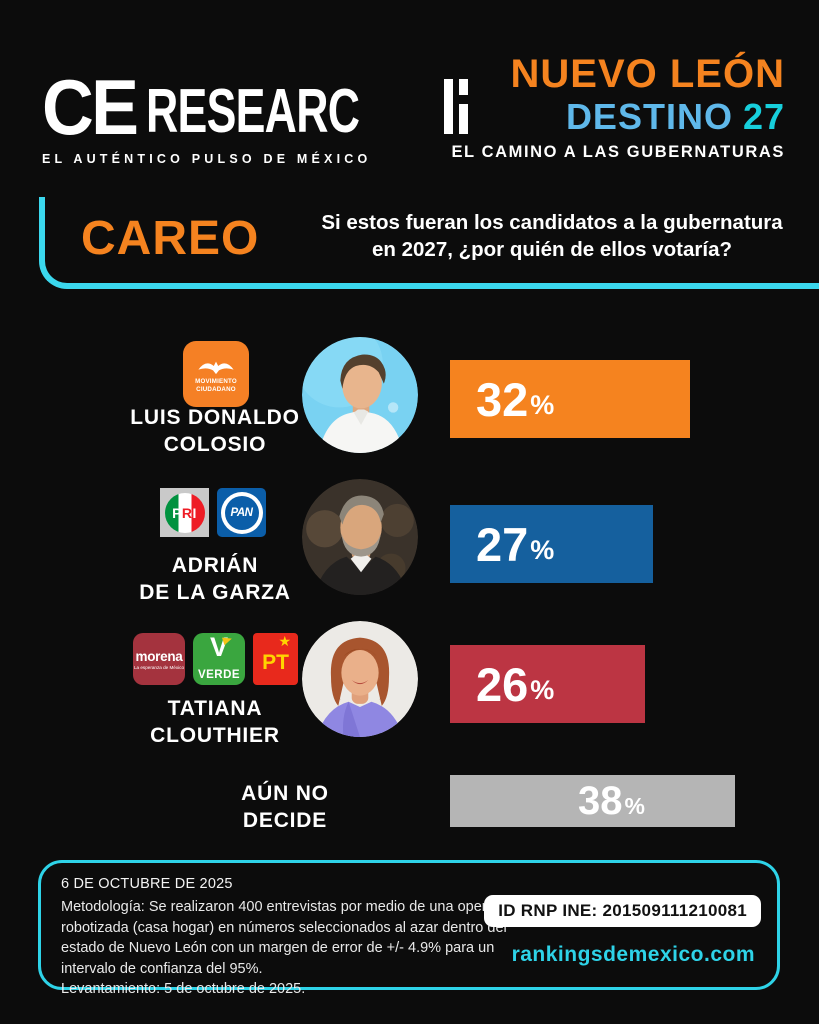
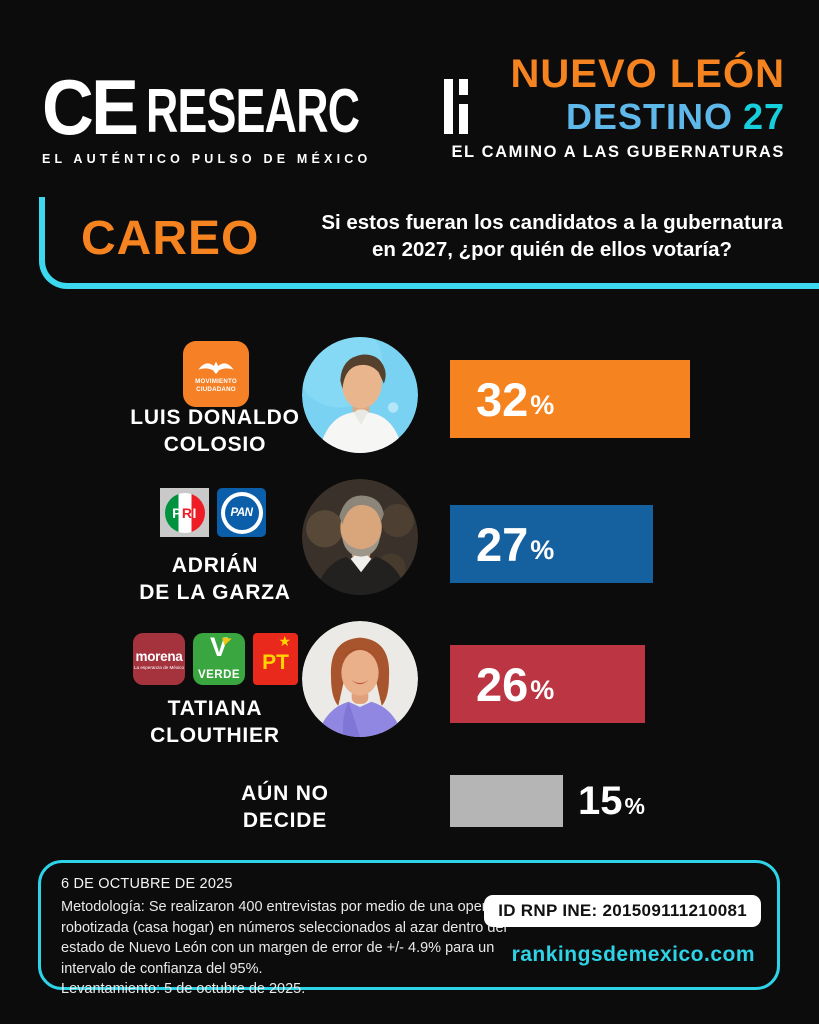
AÚN NO DECIDE: 38 -> 15
